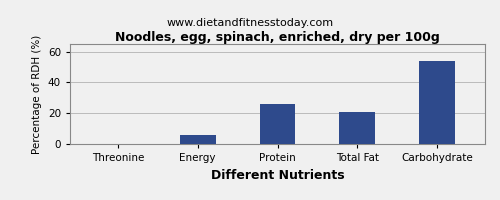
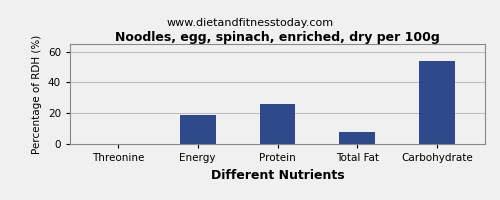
Energy: 6 -> 19
Total Fat: 21 -> 8
